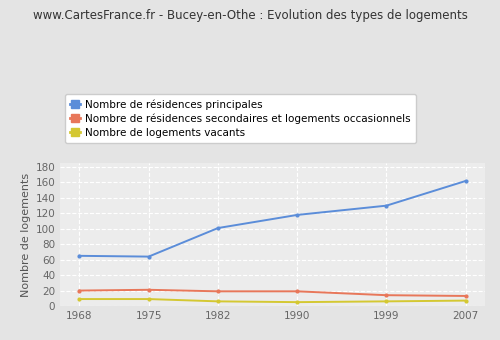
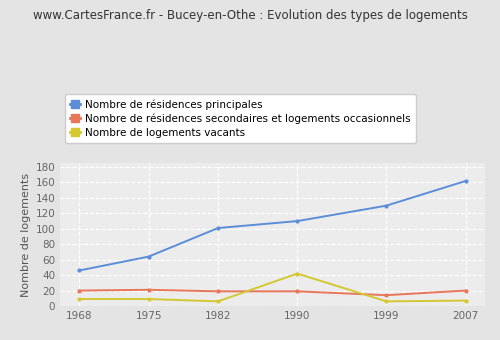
Nombre de résidences principales/1968: 65 -> 46
Nombre de résidences principales/1990: 118 -> 110
Nombre de logements vacants/1990: 5 -> 42
Nombre de résidences secondaires et logements occasionnels/2007: 13 -> 20
